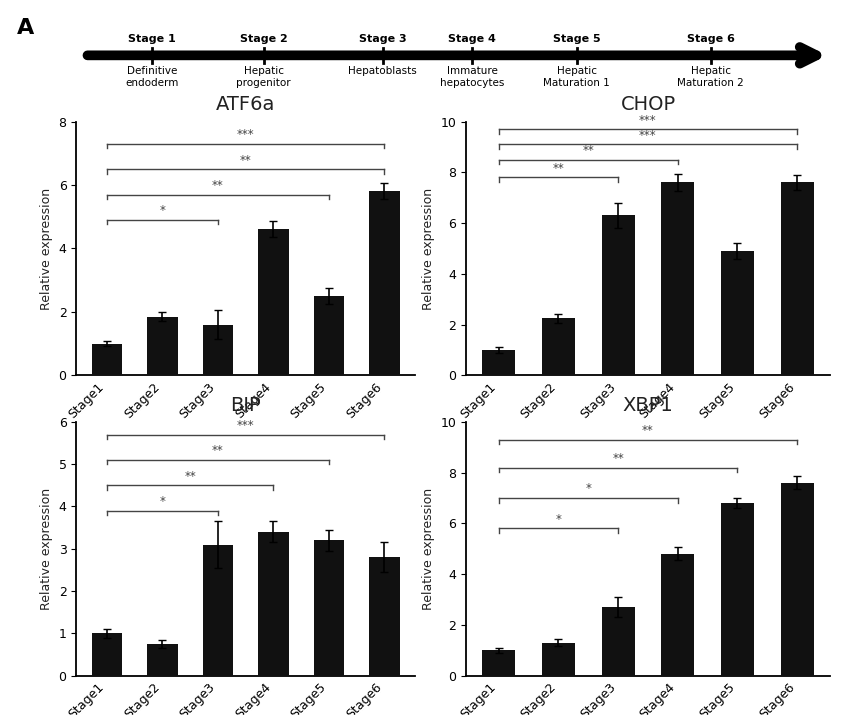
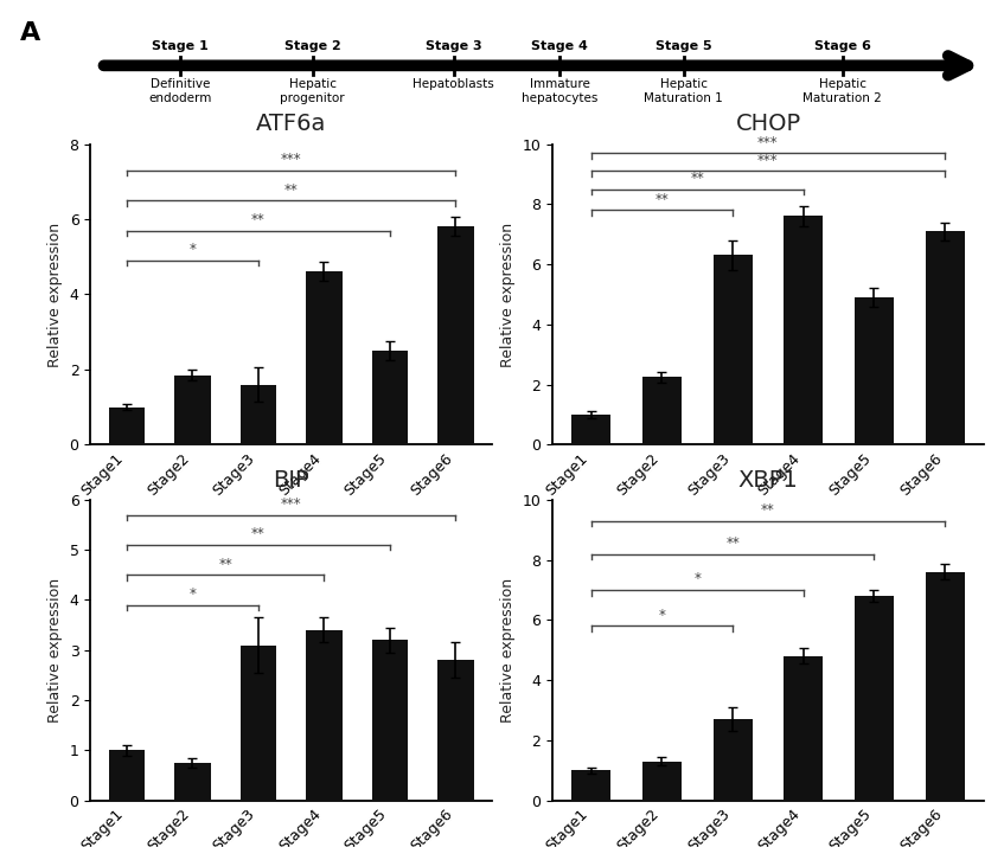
CHOP/Stage6: 7.60 -> 7.10
